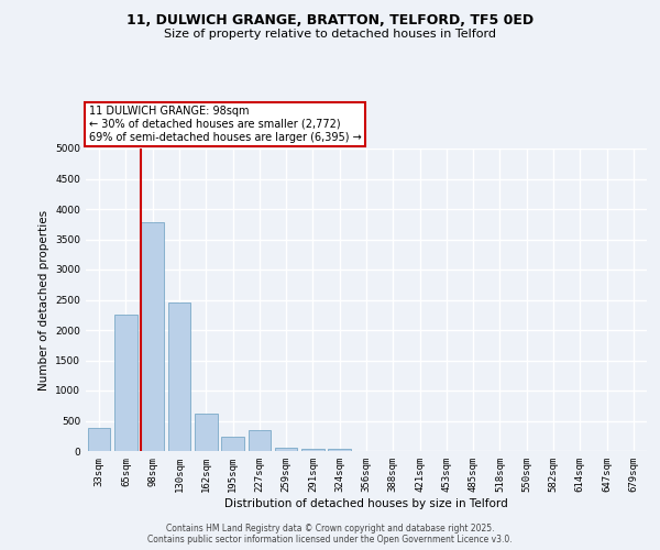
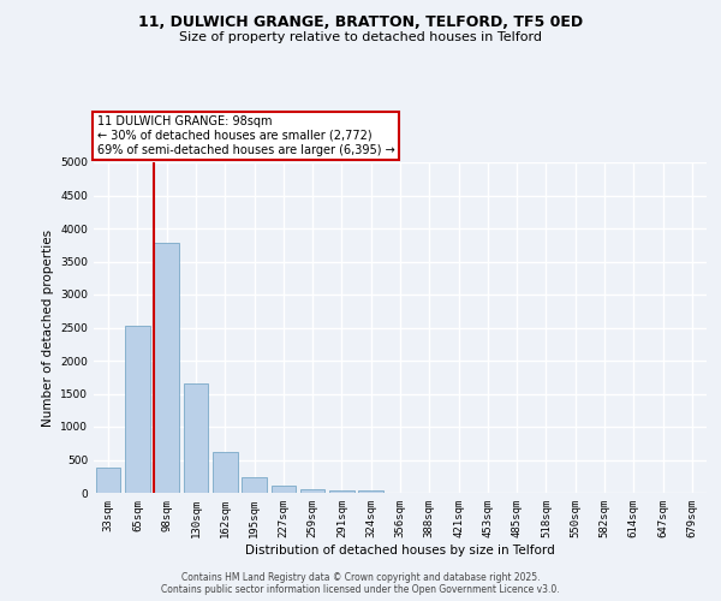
65sqm: 2260 -> 2530
130sqm: 2460 -> 1660
227sqm: 340 -> 110
